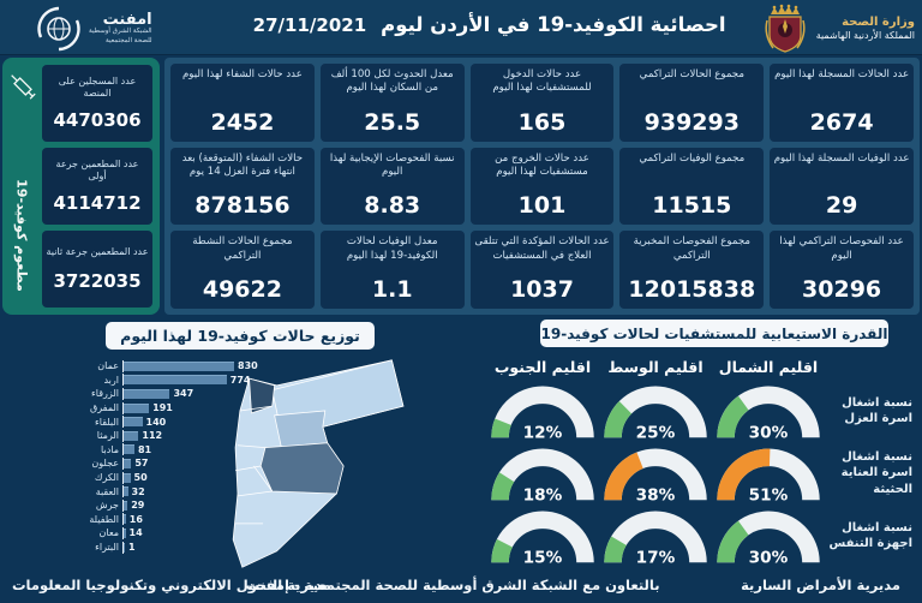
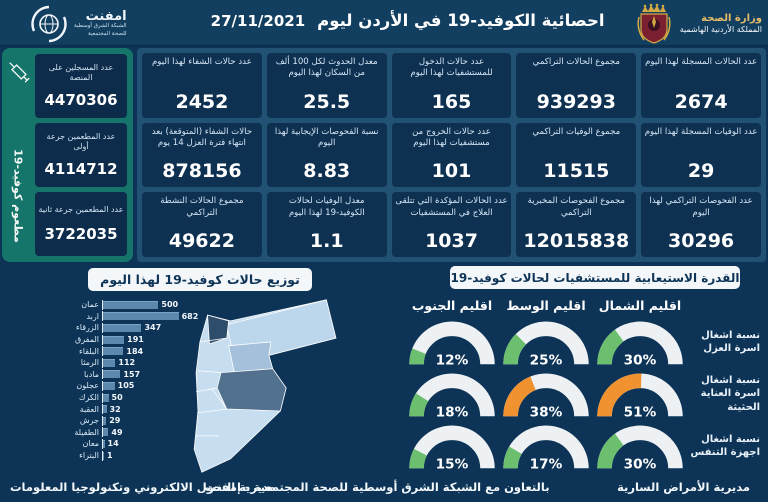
توزيع حالات كوفيد-19 لهذا اليوم/عمان: 830 -> 500
توزيع حالات كوفيد-19 لهذا اليوم/اربد: 774 -> 682
توزيع حالات كوفيد-19 لهذا اليوم/البلقاء: 140 -> 184
توزيع حالات كوفيد-19 لهذا اليوم/مادبا: 81 -> 157
توزيع حالات كوفيد-19 لهذا اليوم/عجلون: 57 -> 105
توزيع حالات كوفيد-19 لهذا اليوم/الطفيلة: 16 -> 49
